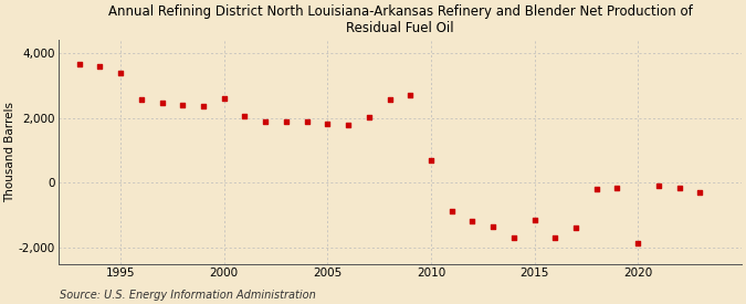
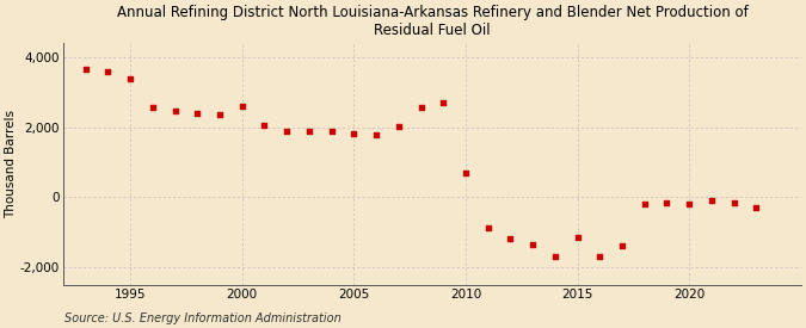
2020: -1,850 -> -200
